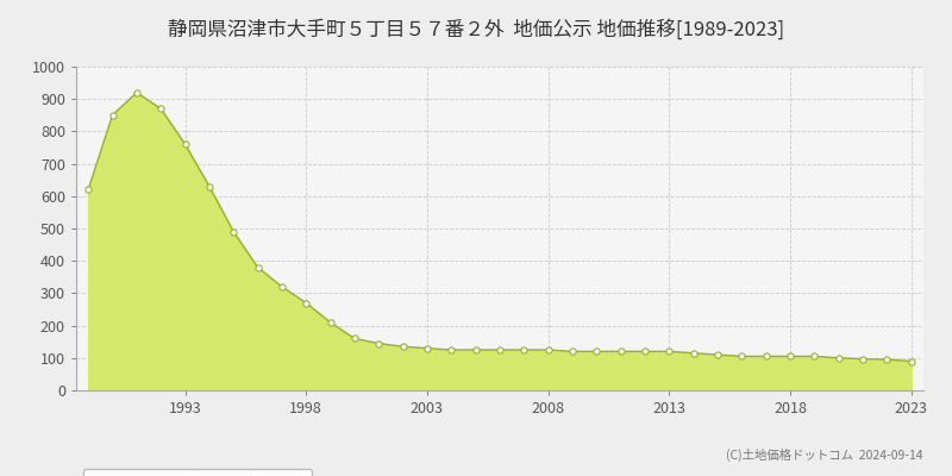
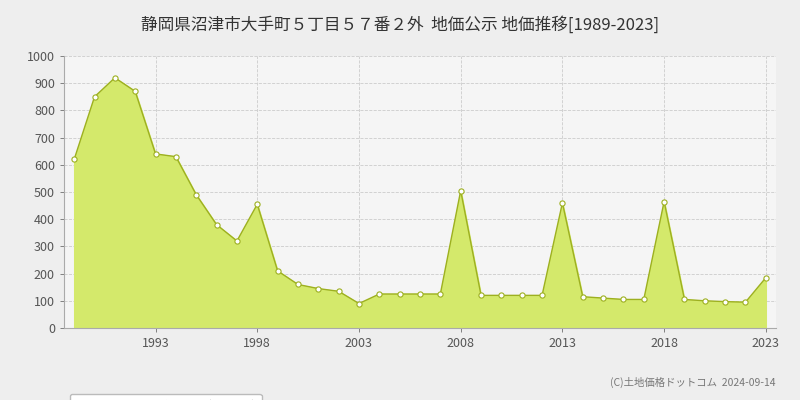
1993: 760 -> 640
1998: 270 -> 455
2003: 130 -> 90
2008: 125 -> 505
2013: 120 -> 460
2018: 105 -> 465
2023: 90 -> 185
